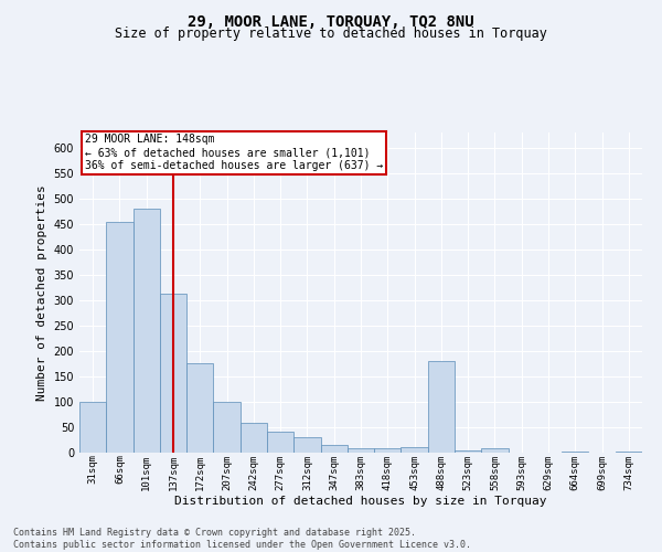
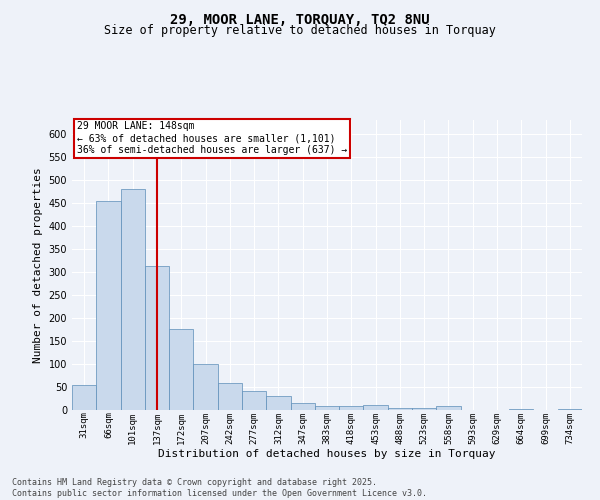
31sqm: 100 -> 55
488sqm: 180 -> 5
